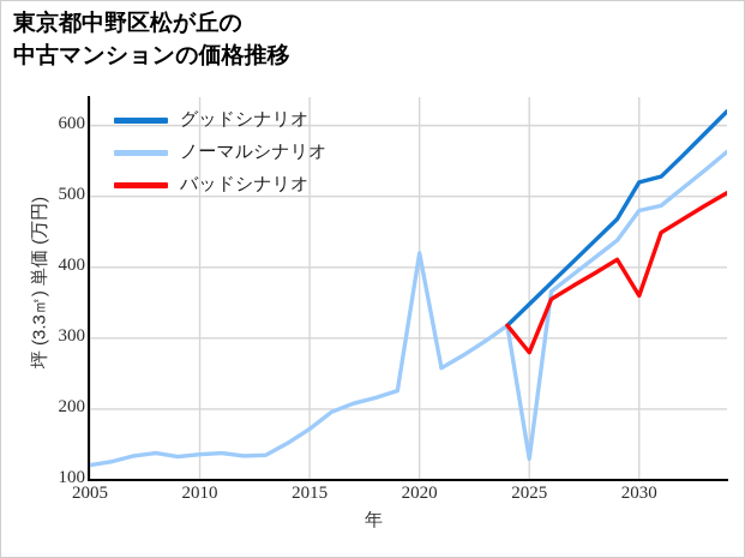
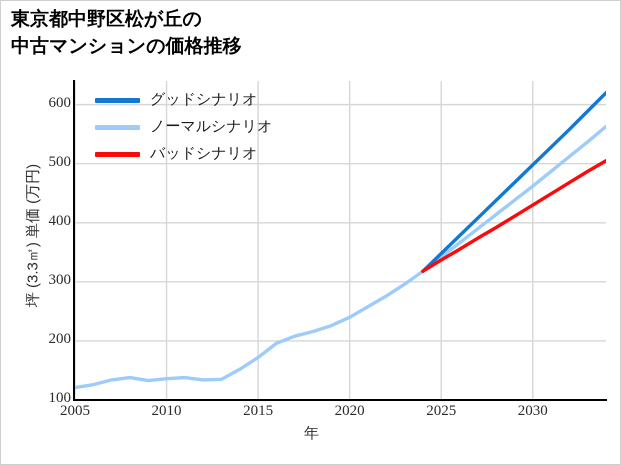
ノーマルシナリオ/2020: 420 -> 240
ノーマルシナリオ/2025: 130 -> 340
バッドシナリオ/2025: 280 -> 340
ノーマルシナリオ/2030: 480 -> 460
グッドシナリオ/2030: 520 -> 500
バッドシナリオ/2030: 360 -> 430
